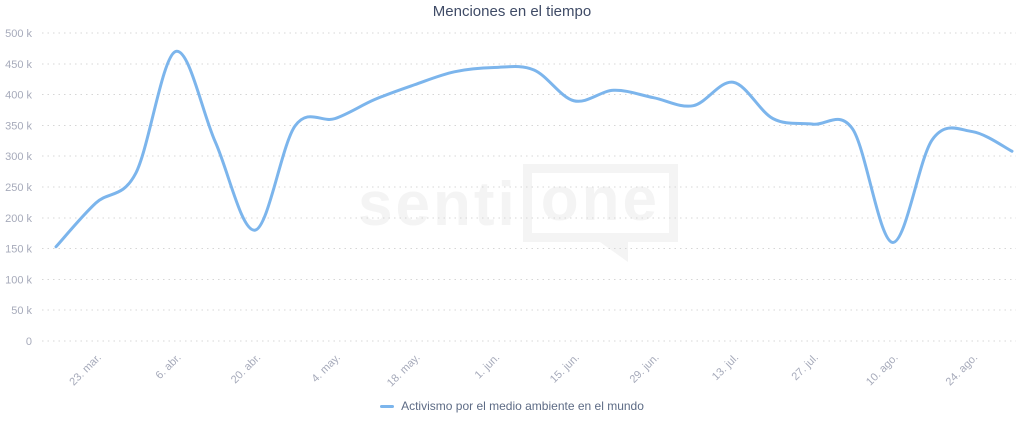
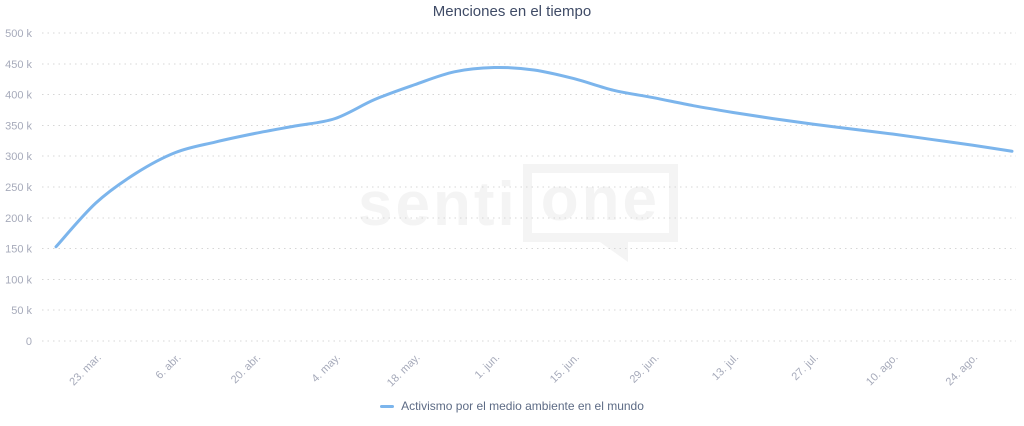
6. abr.: 470k -> 310k
20. abr.: 180k -> 340k
15. jun.: 390k -> 430k
13. jul.: 420k -> 370k
10. ago.: 160k -> 340k
24. ago.: 340k -> 320k
